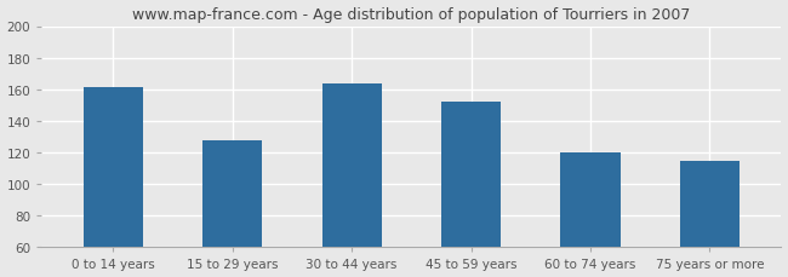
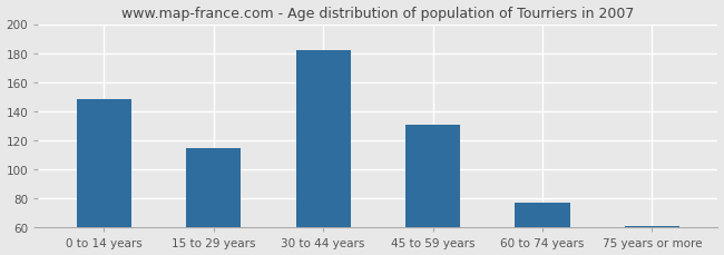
0 to 14 years: 161 -> 148
15 to 29 years: 128 -> 115
30 to 44 years: 164 -> 182
45 to 59 years: 152 -> 131
60 to 74 years: 120 -> 77
75 years or more: 115 -> 61
